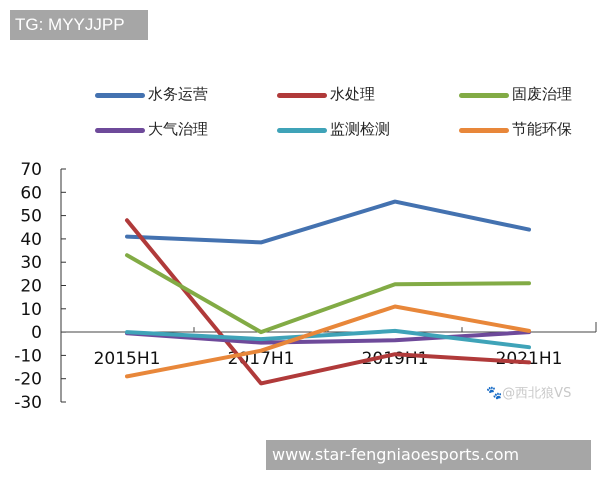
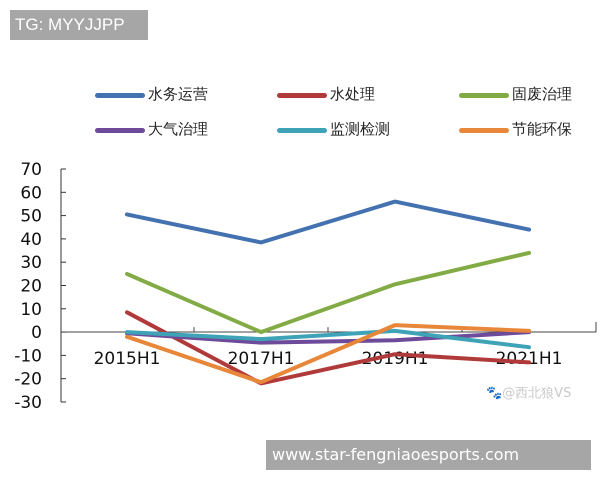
水务运营/2015H1: 41 -> 50
水处理/2015H1: 48 -> 8
固废治理/2015H1: 33 -> 25
节能环保/2015H1: -19 -> -2
节能环保/2017H1: -8 -> -22
节能环保/2019H1: 11 -> 3
固废治理/2021H1: 21 -> 34
